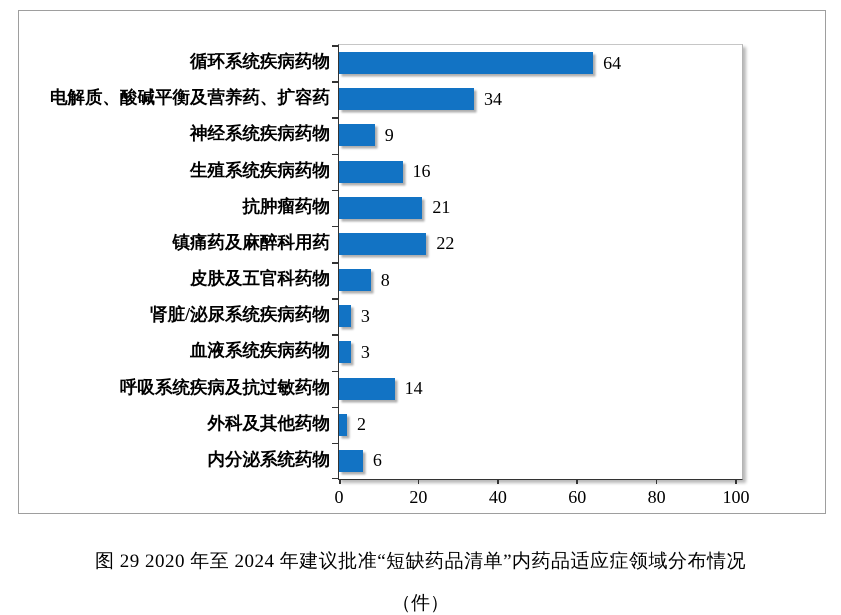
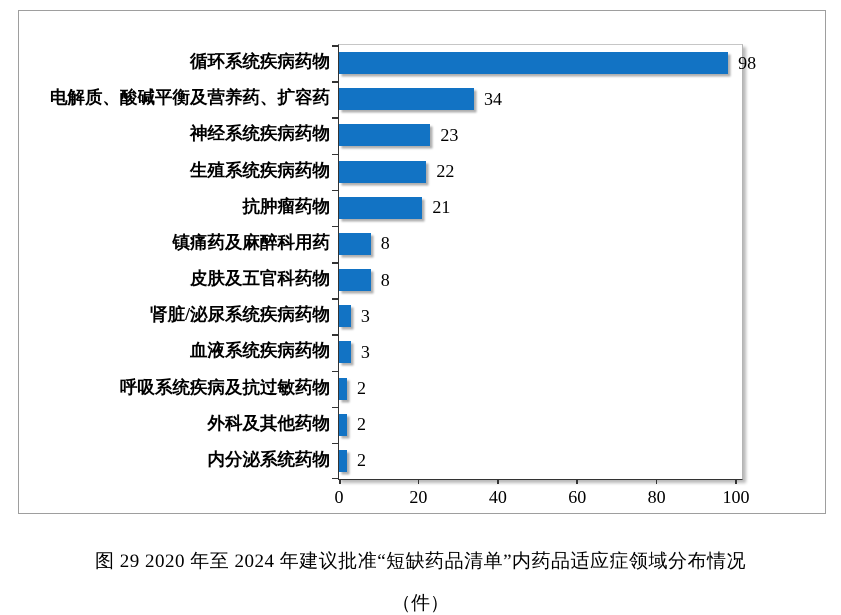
循环系统疾病药物: 64 -> 98
神经系统疾病药物: 9 -> 23
生殖系统疾病药物: 16 -> 22
镇痛药及麻醉科用药: 22 -> 8
呼吸系统疾病及抗过敏药物: 14 -> 2
内分泌系统药物: 6 -> 2
